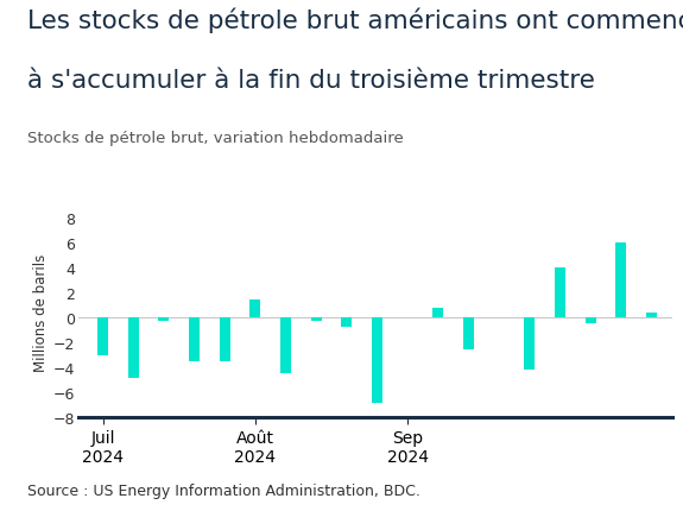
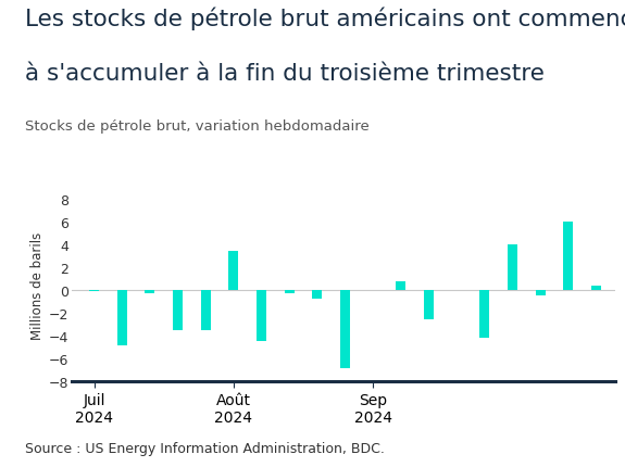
Juil 2024: -3.0 -> -0.1
Août 2024: 1.4 -> 3.4
